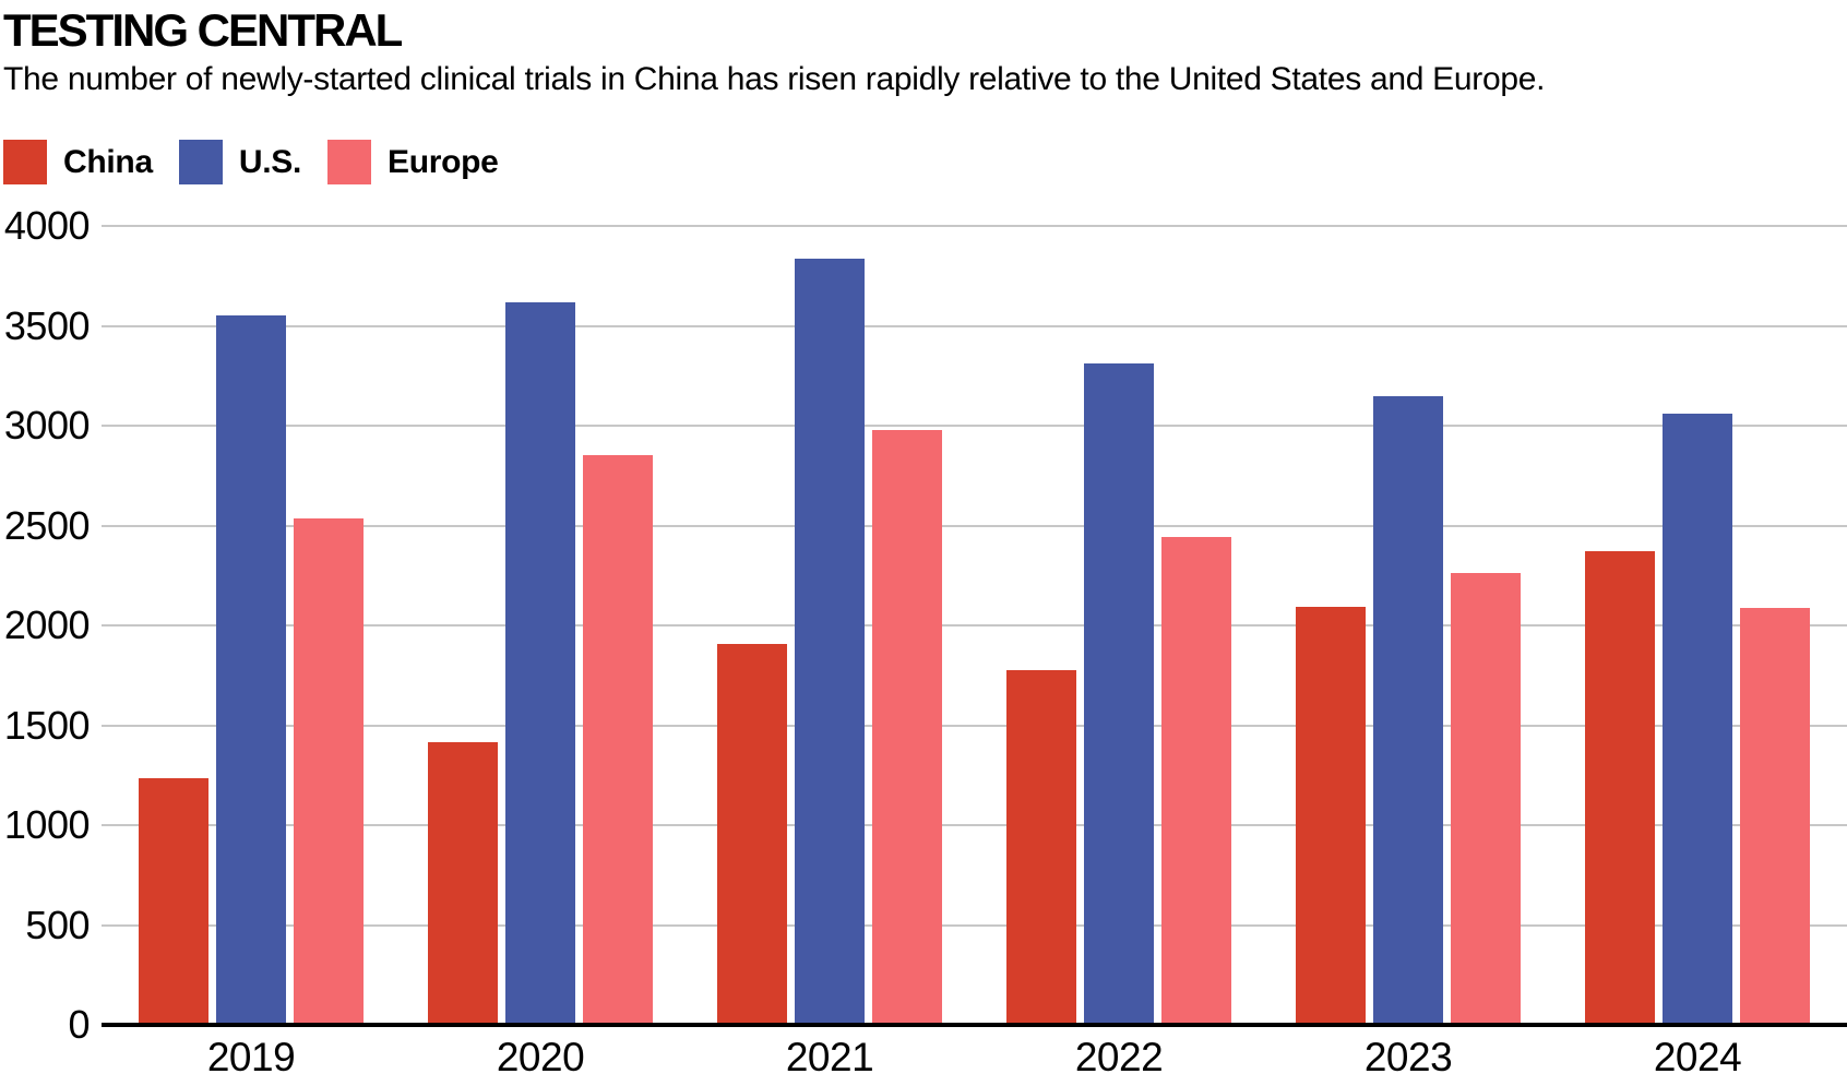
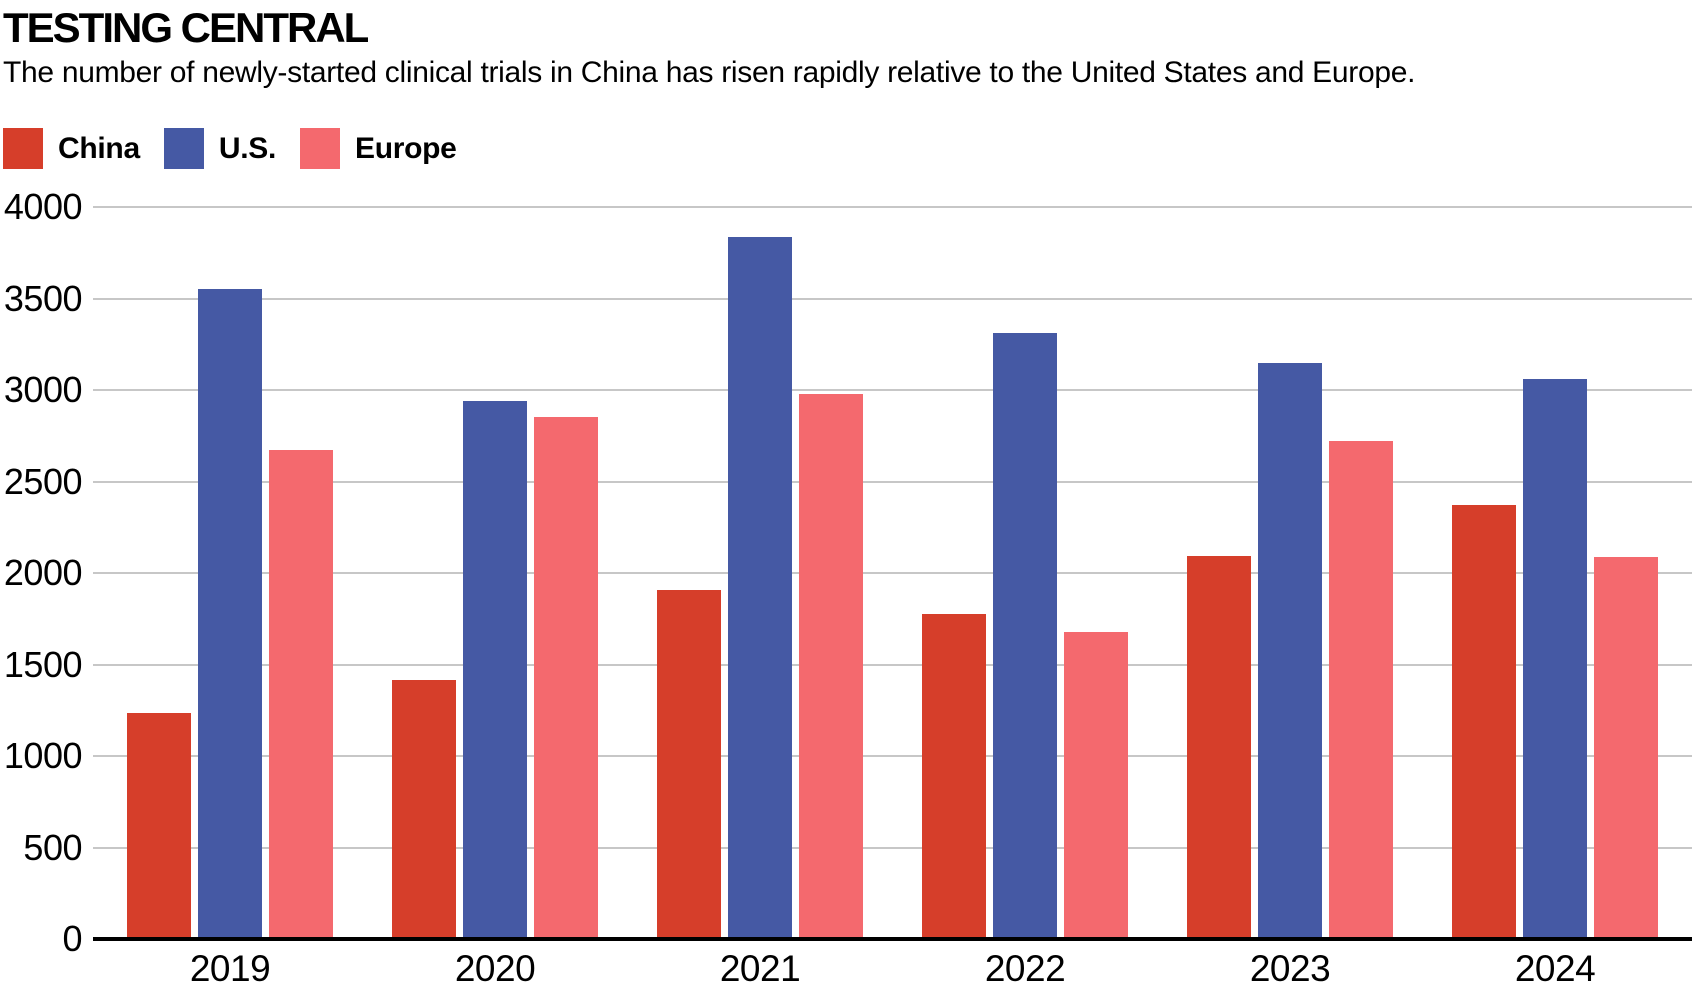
Europe/2019: 2540 -> 2670
U.S./2020: 3620 -> 2940
Europe/2022: 2440 -> 1680
Europe/2023: 2260 -> 2720
